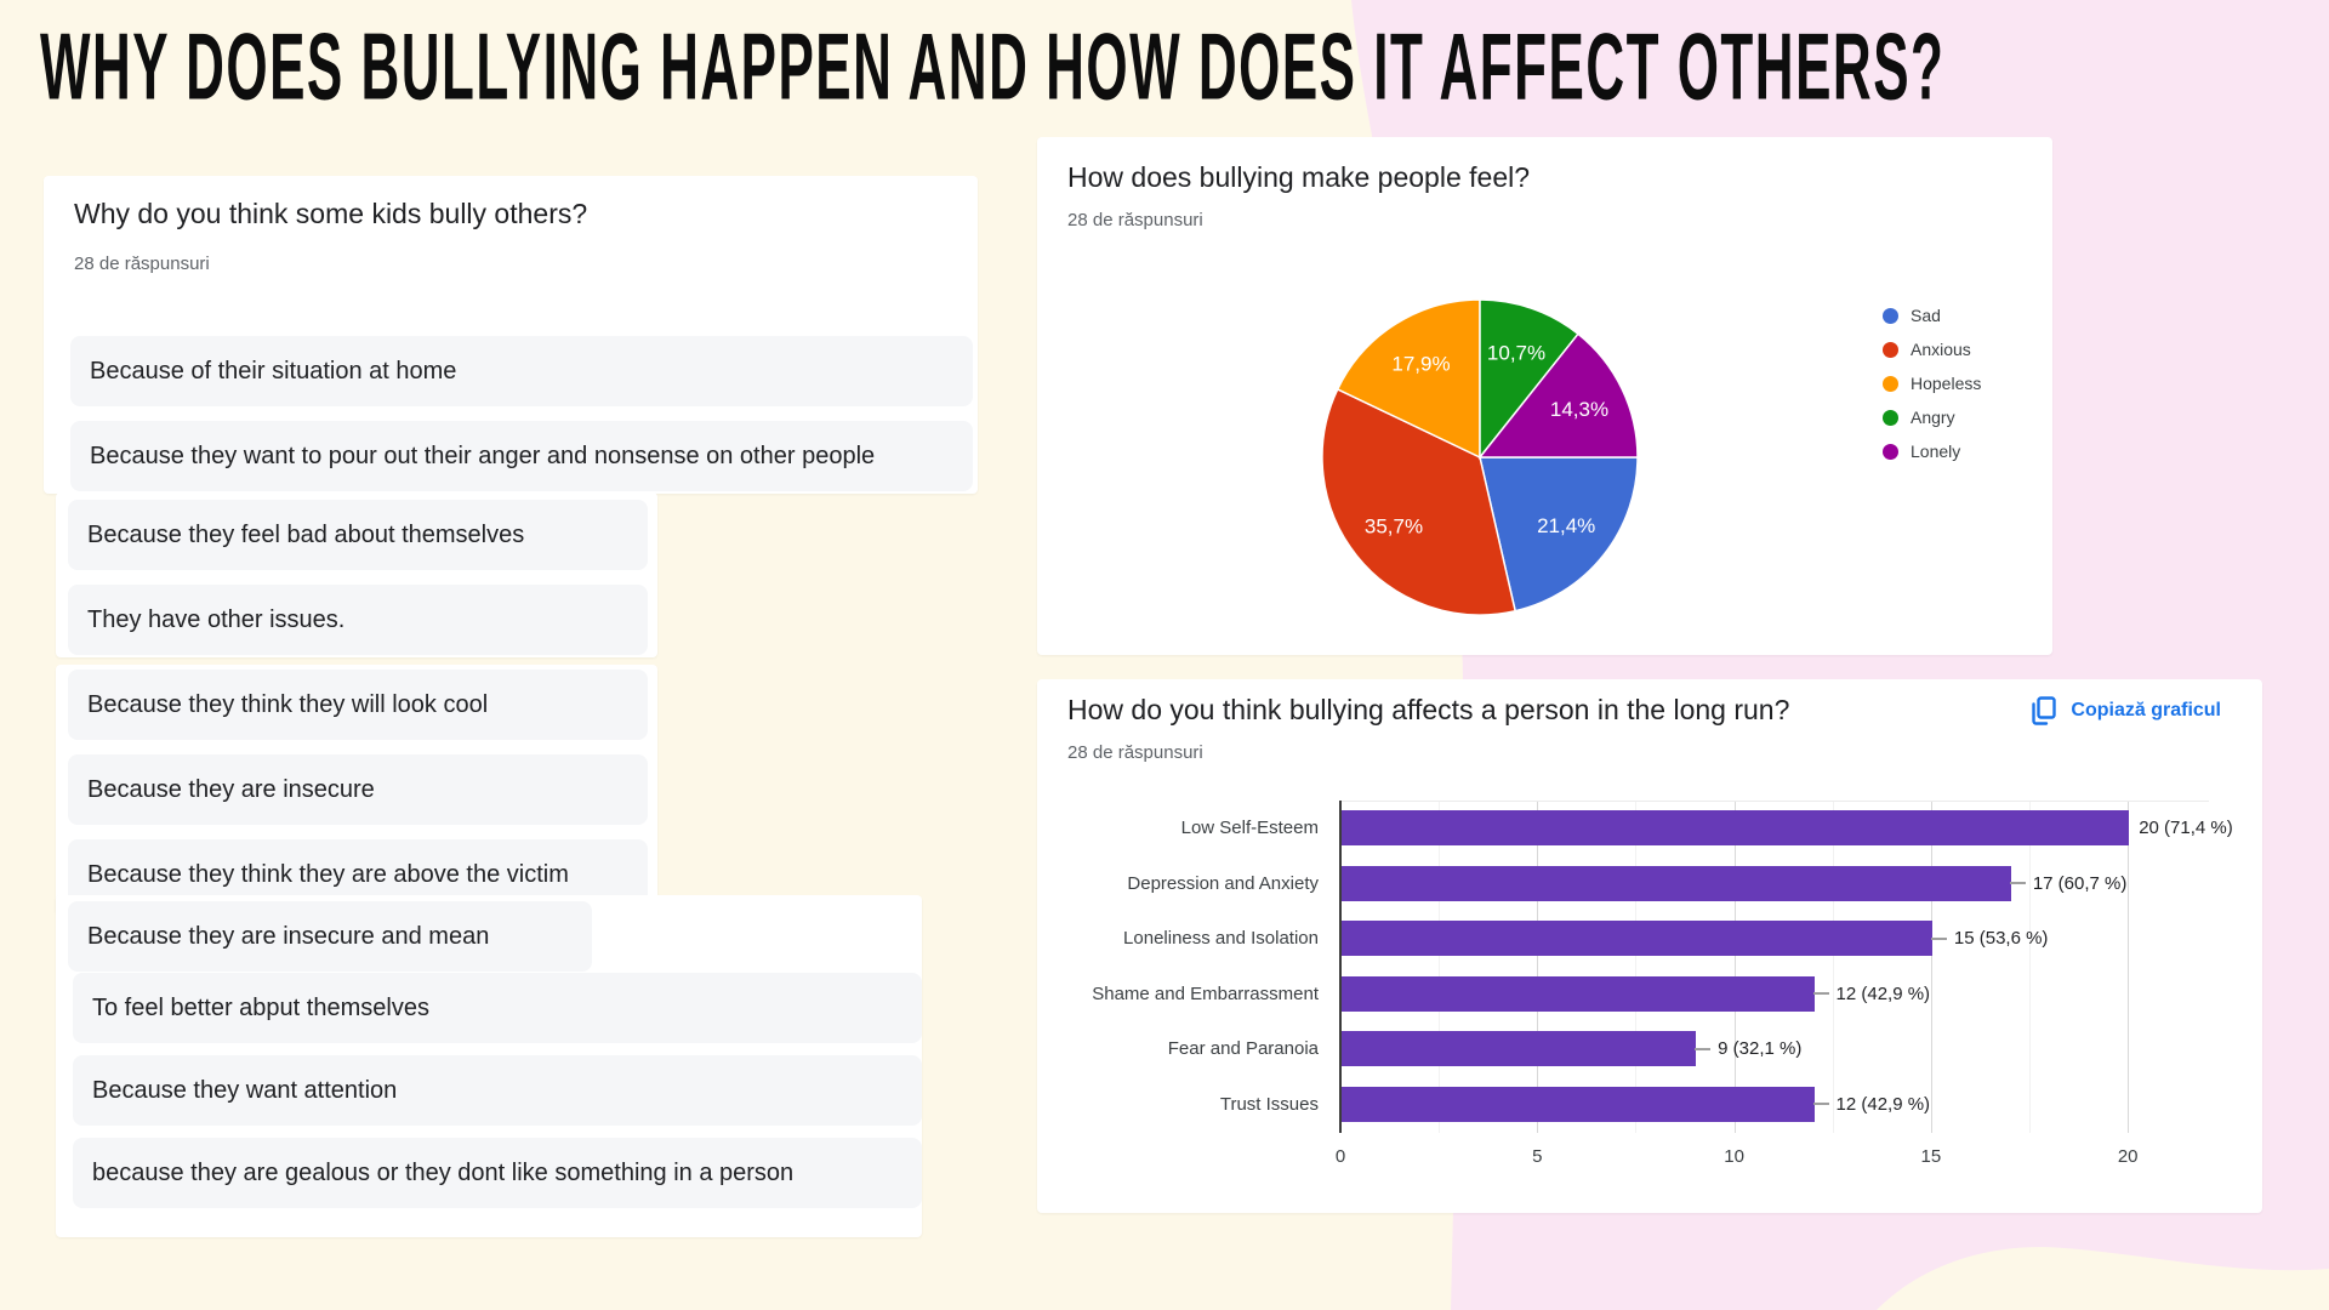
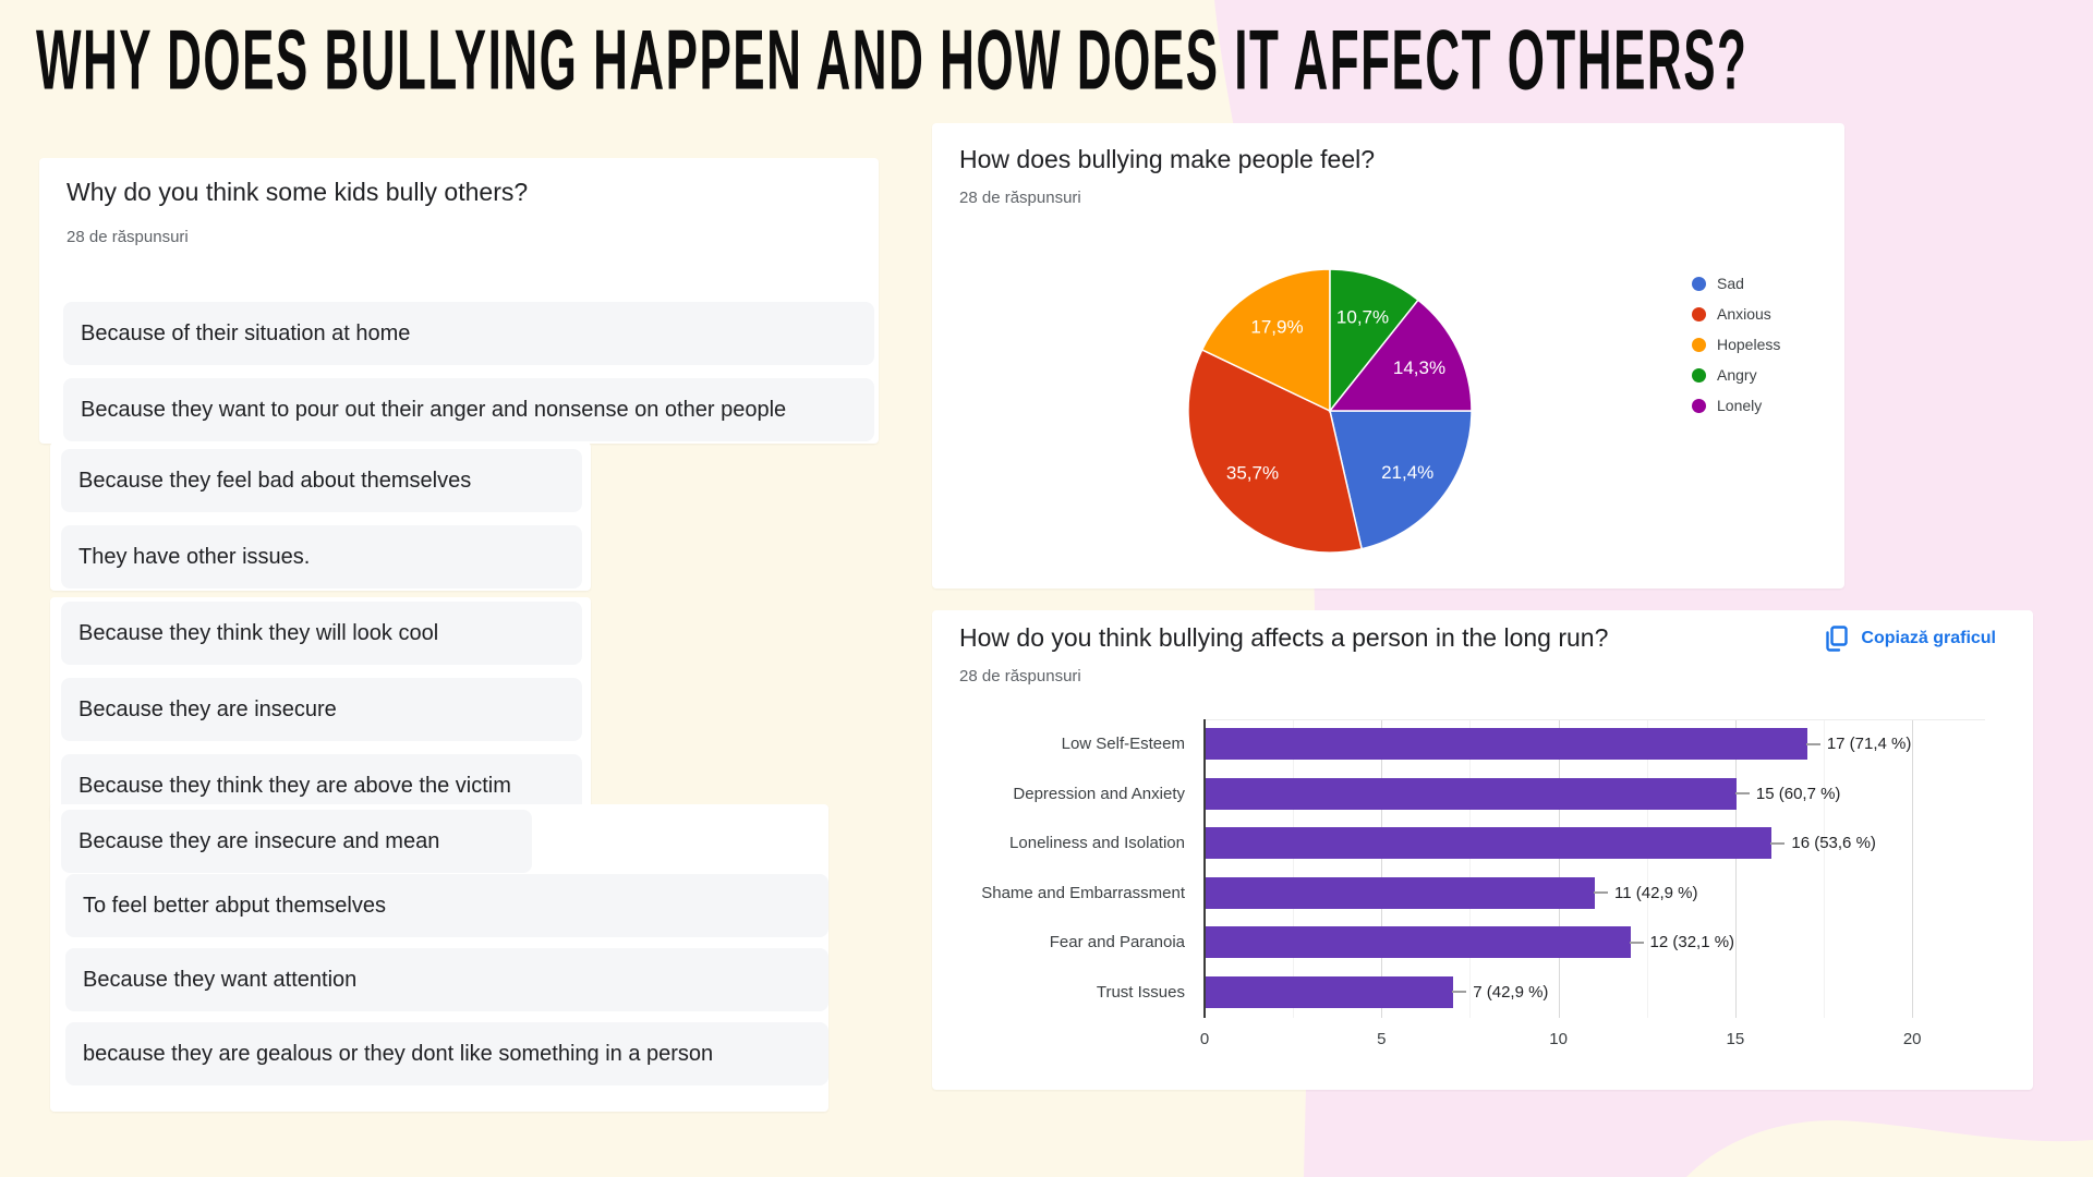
How do you think bullying affects a person in the long run?/Low Self-Esteem: 20 -> 17
How do you think bullying affects a person in the long run?/Depression and Anxiety: 17 -> 15
How do you think bullying affects a person in the long run?/Loneliness and Isolation: 15 -> 16
How do you think bullying affects a person in the long run?/Shame and Embarrassment: 12 -> 11
How do you think bullying affects a person in the long run?/Fear and Paranoia: 9 -> 12
How do you think bullying affects a person in the long run?/Trust Issues: 12 -> 7
